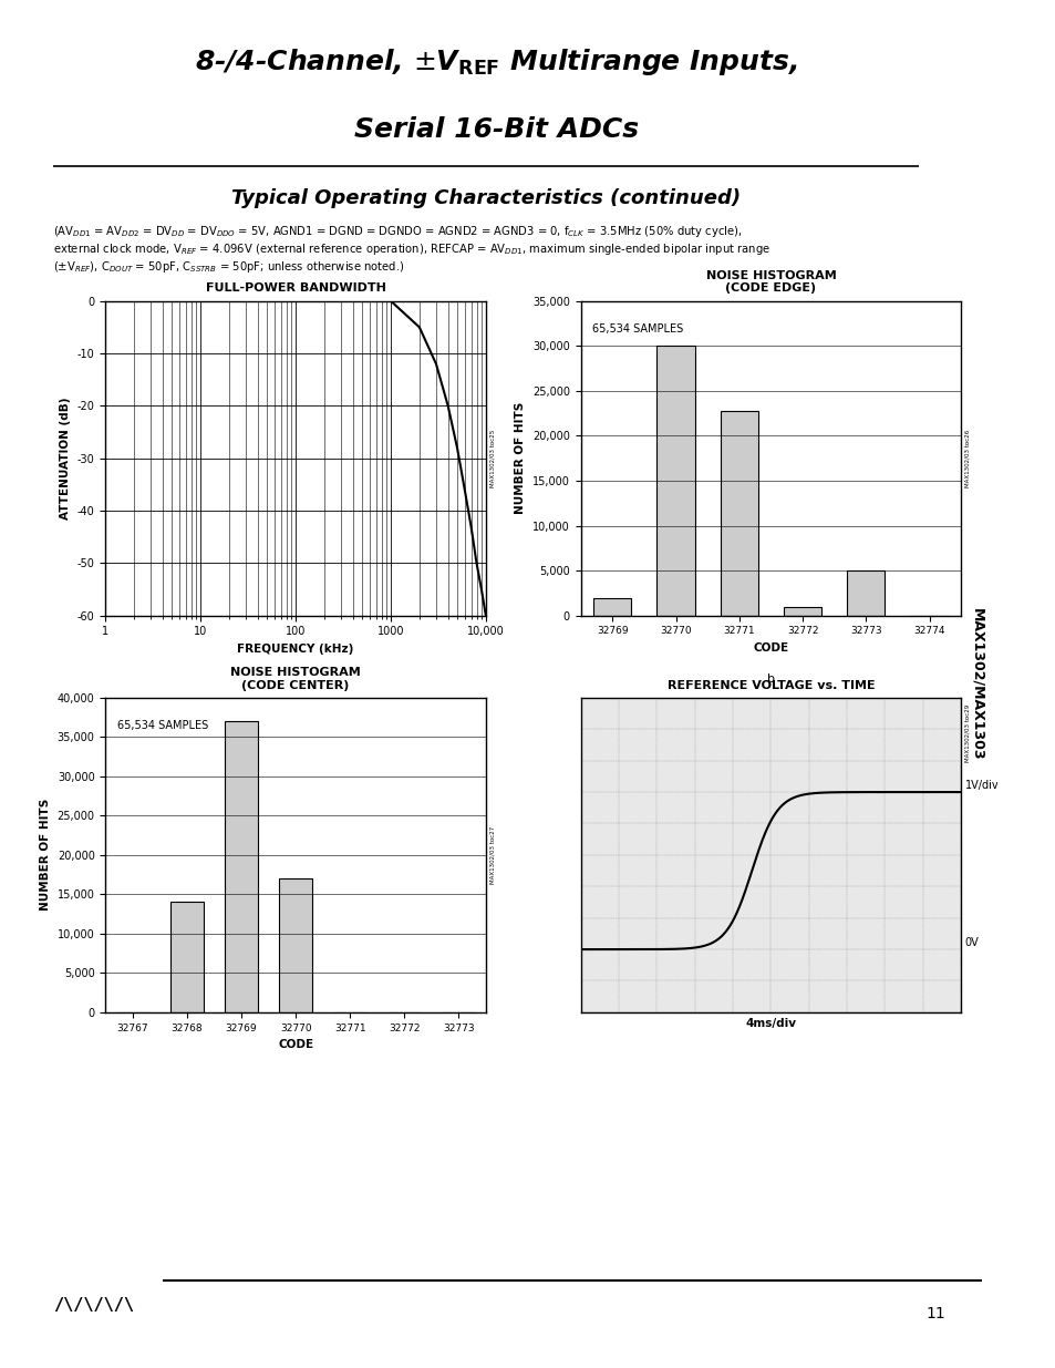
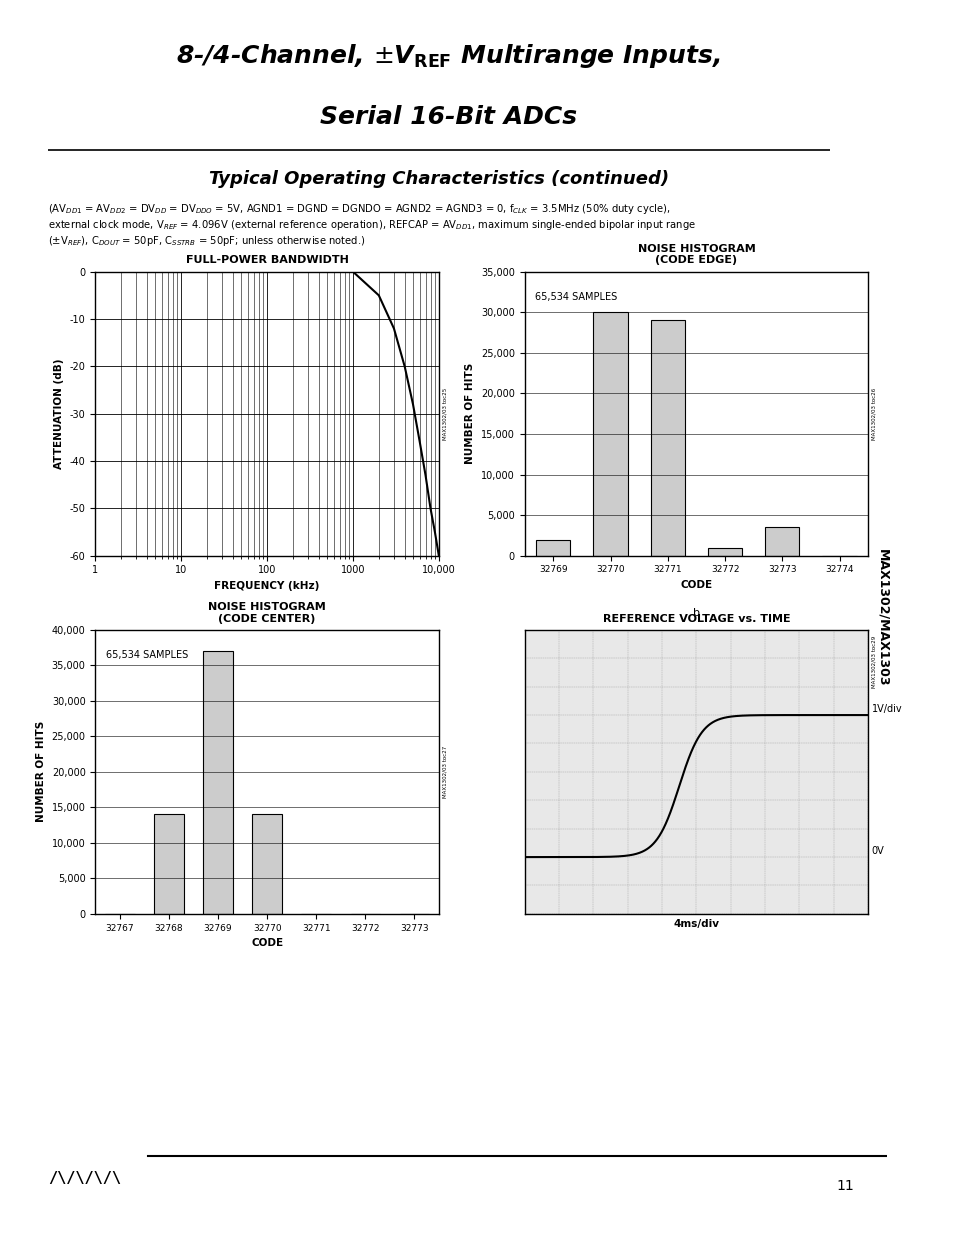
NOISE HISTOGRAM (CODE EDGE)/32771: 22,800 -> 29,000
NOISE HISTOGRAM (CODE EDGE)/32773: 5,000 -> 3,500
NOISE HISTOGRAM (CODE CENTER)/32770: 17,000 -> 14,000
